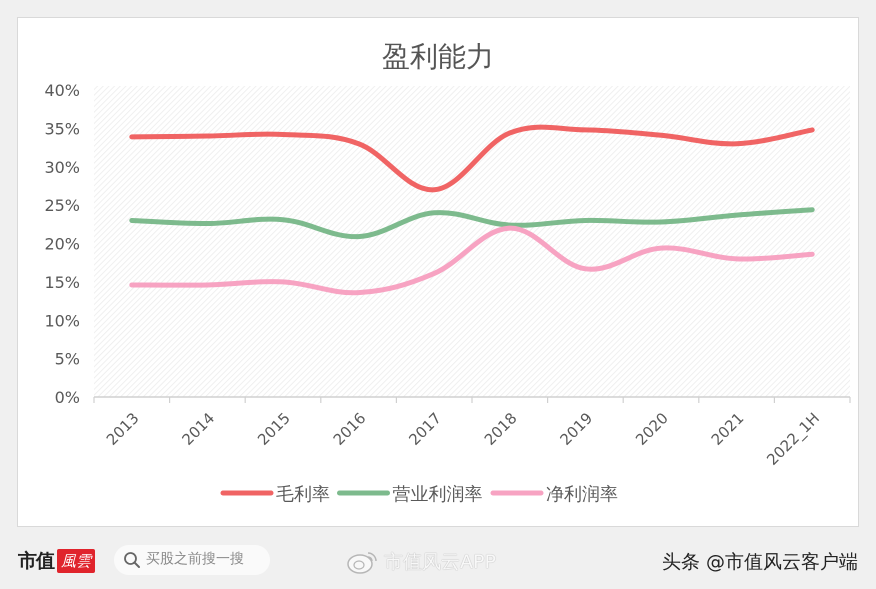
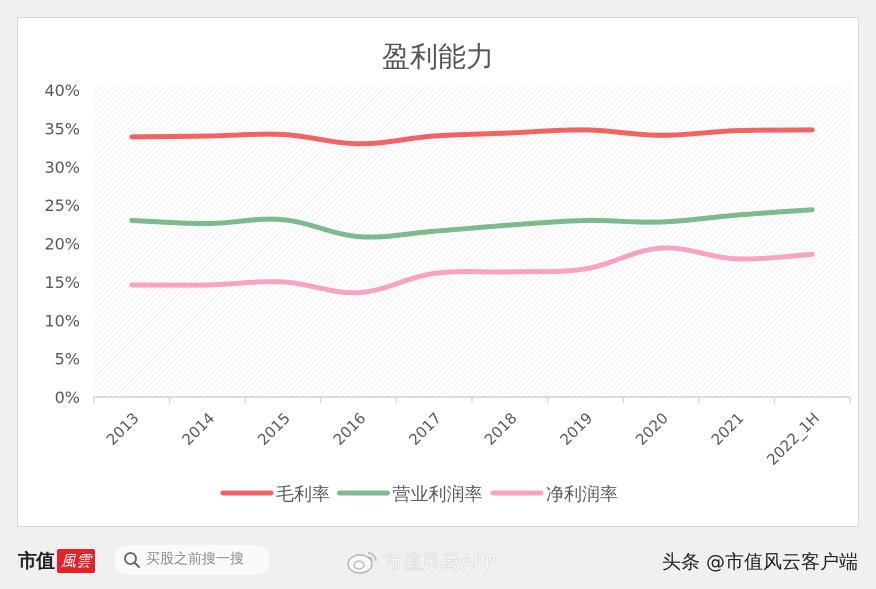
毛利率/2017: 27% -> 34%
营业利润率/2017: 24% -> 22%
净利润率/2018: 22% -> 16%
毛利率/2021: 33% -> 35%
